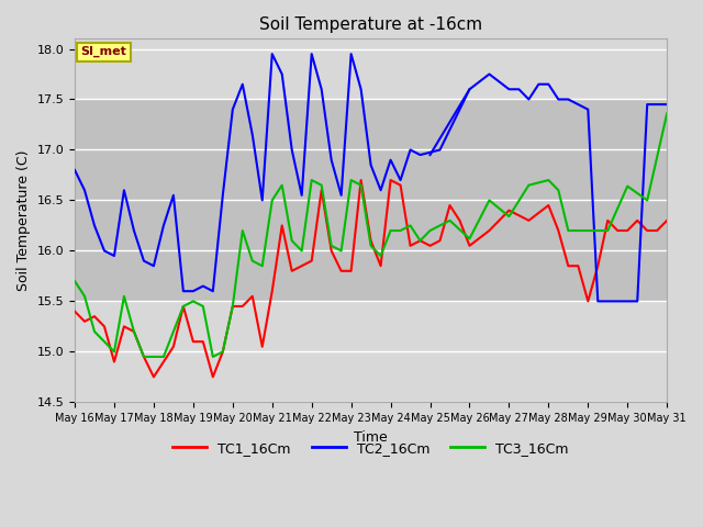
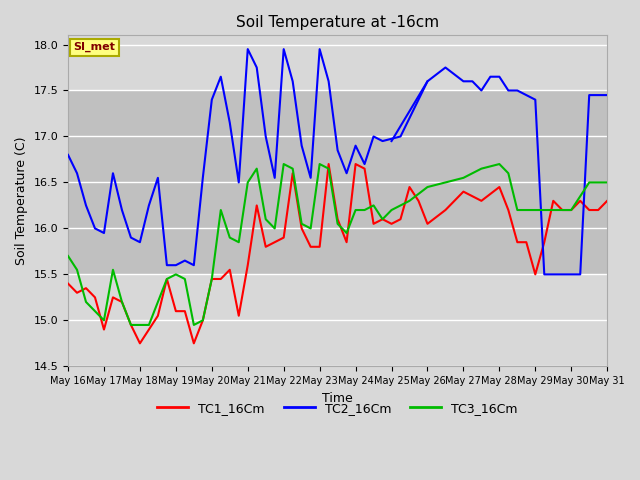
TC3_16Cm/May 26: 16.12 -> 16.45
TC3_16Cm/May 27: 16.34 -> 16.55
TC3_16Cm/May 30: 16.64 -> 16.20
TC3_16Cm/May 31: 17.36 -> 16.50
